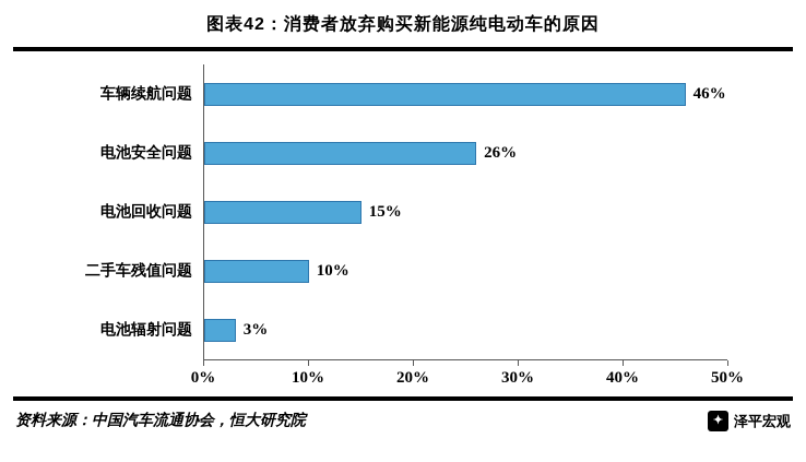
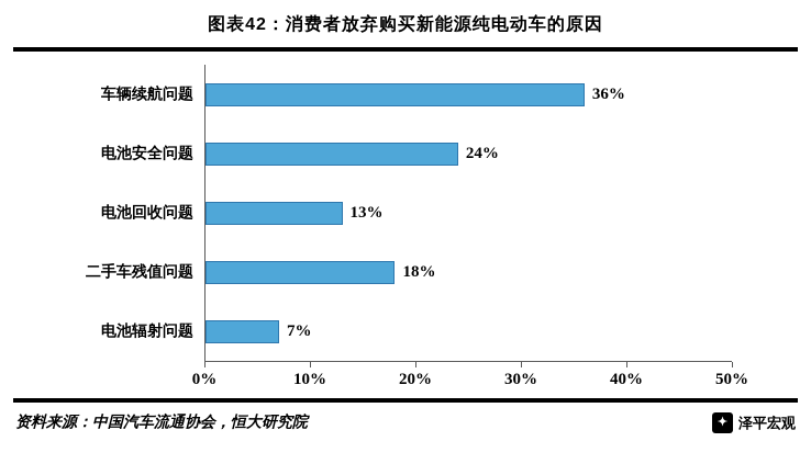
车辆续航问题: 46% -> 36%
电池安全问题: 26% -> 24%
电池回收问题: 15% -> 13%
二手车残值问题: 10% -> 18%
电池辐射问题: 3% -> 7%
